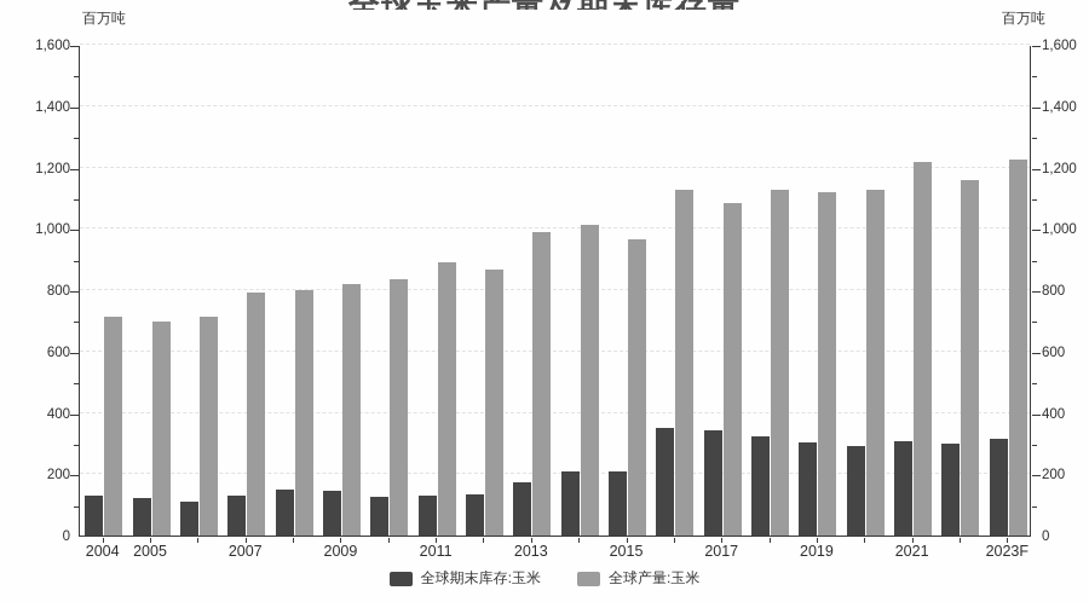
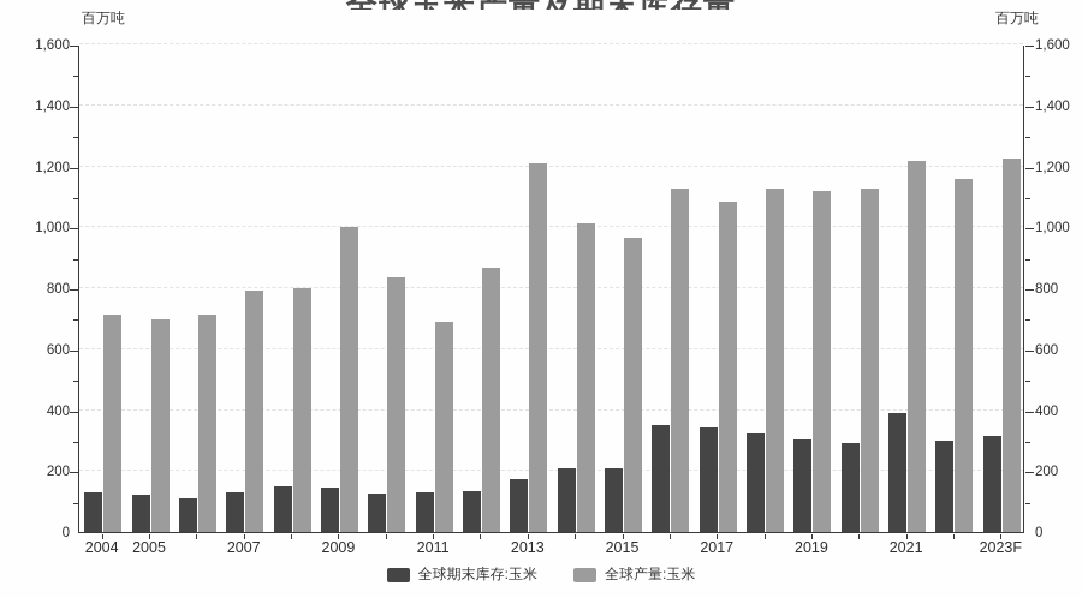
全球产量:玉米/2009: 820 -> 1000
全球产量:玉米/2011: 890 -> 690
全球产量:玉米/2013: 990 -> 1210
全球期末库存:玉米/2021: 310 -> 390
